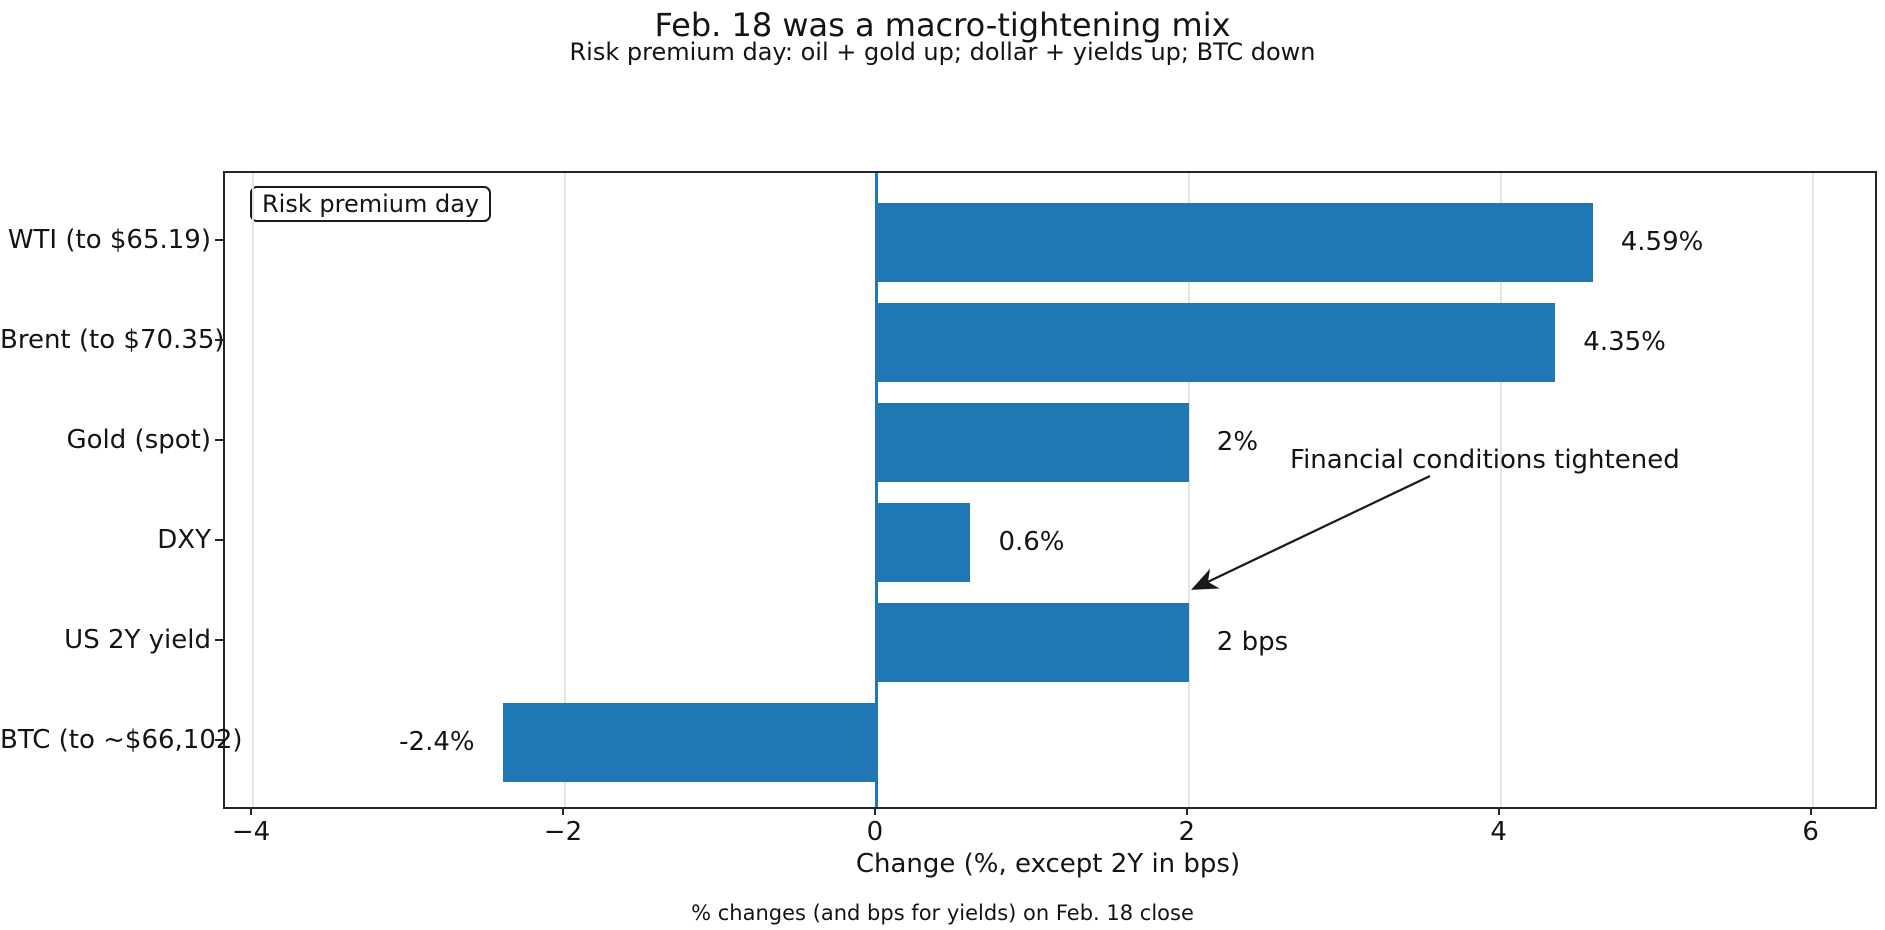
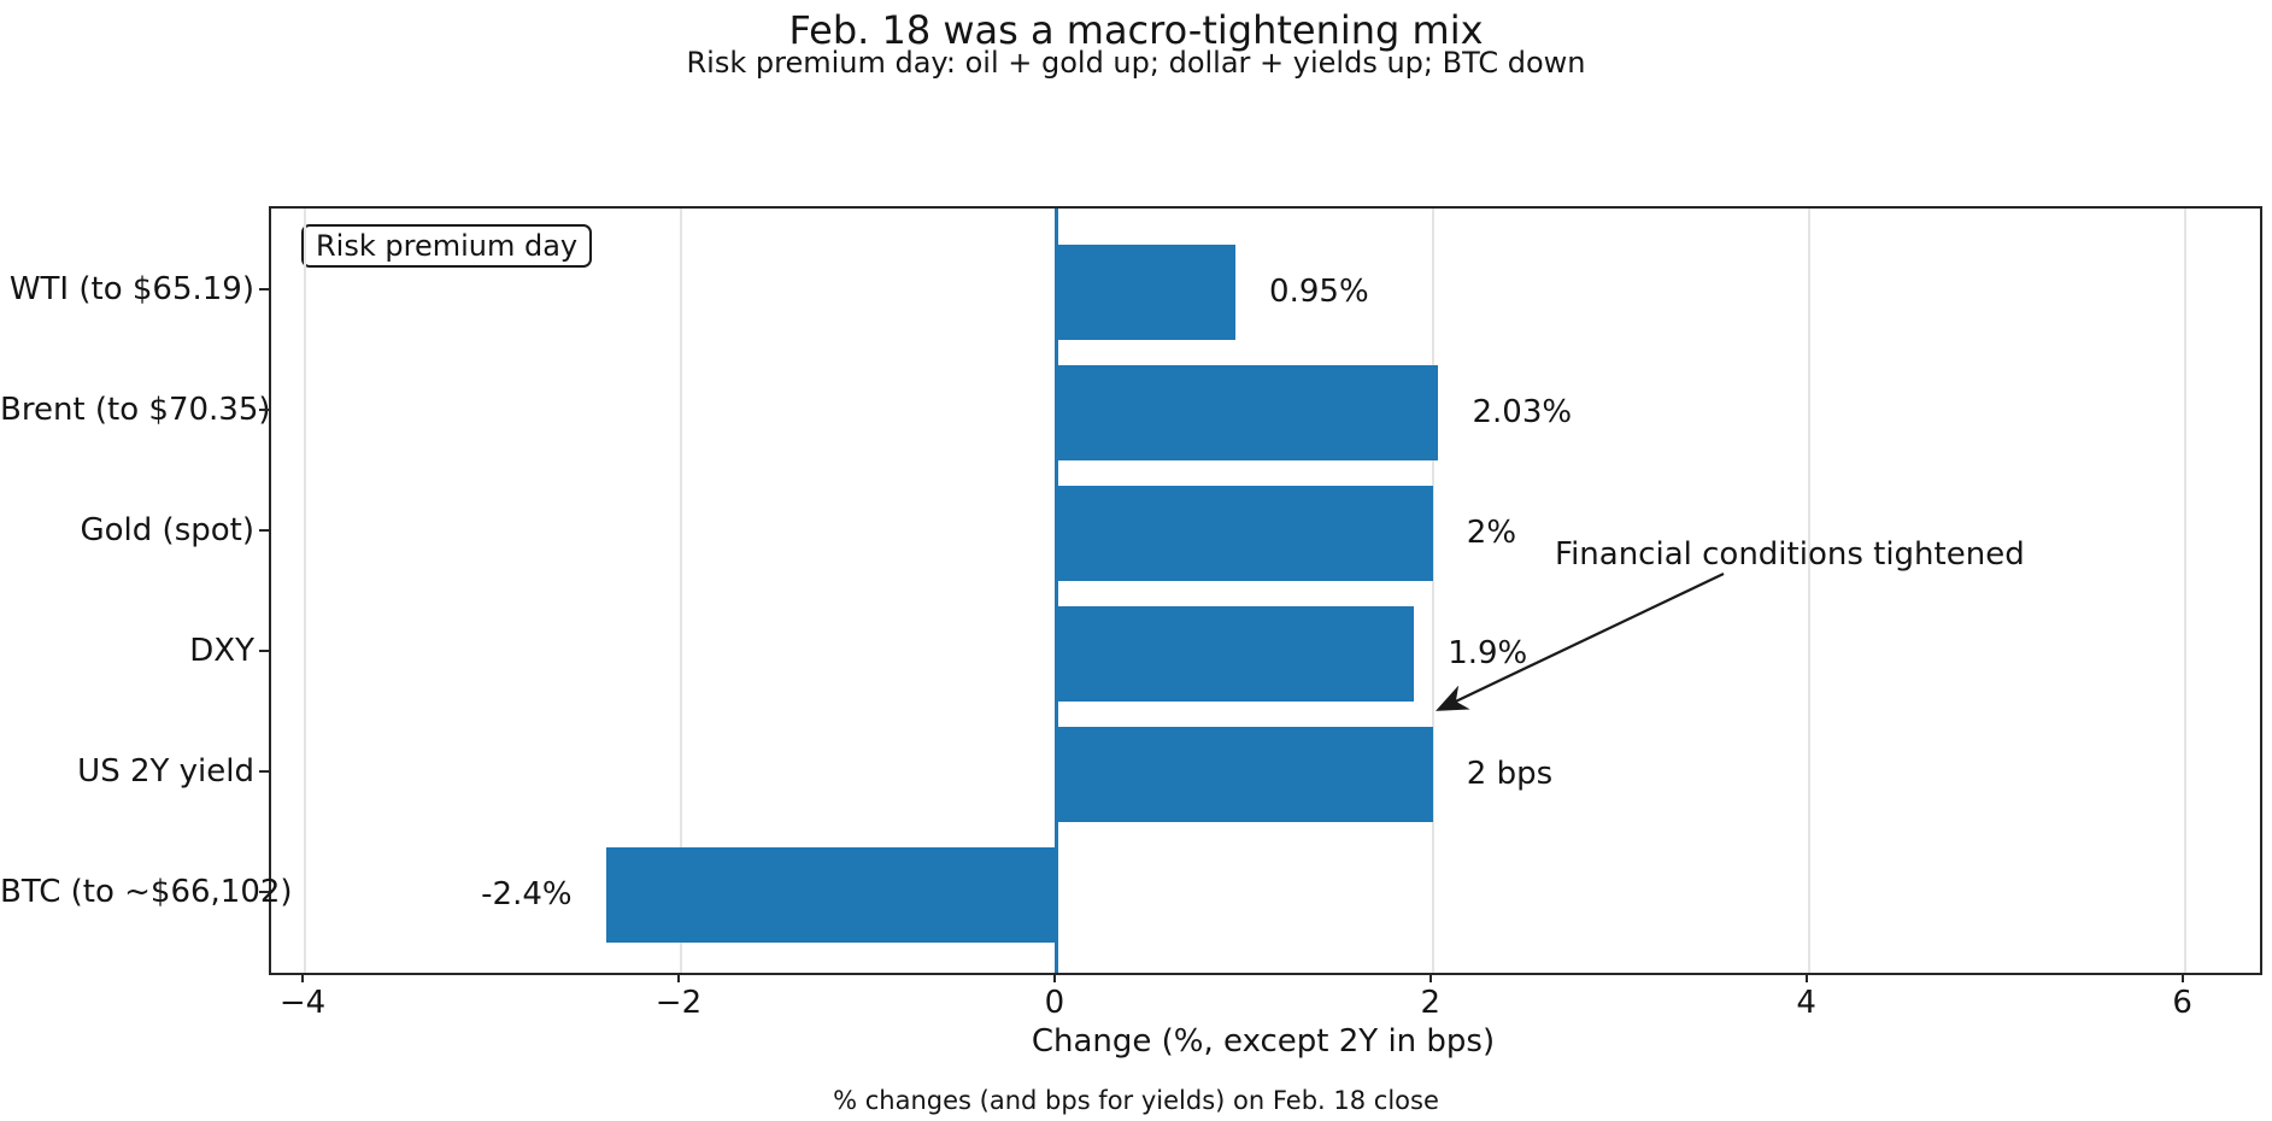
WTI (to $65.19): 4.59% -> 0.95%
Brent (to $70.35): 4.35% -> 2.03%
DXY: 0.6% -> 1.9%
